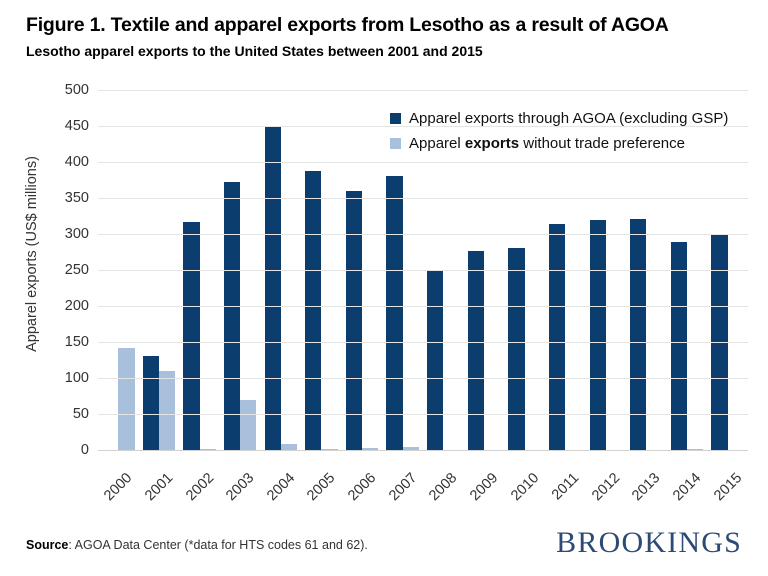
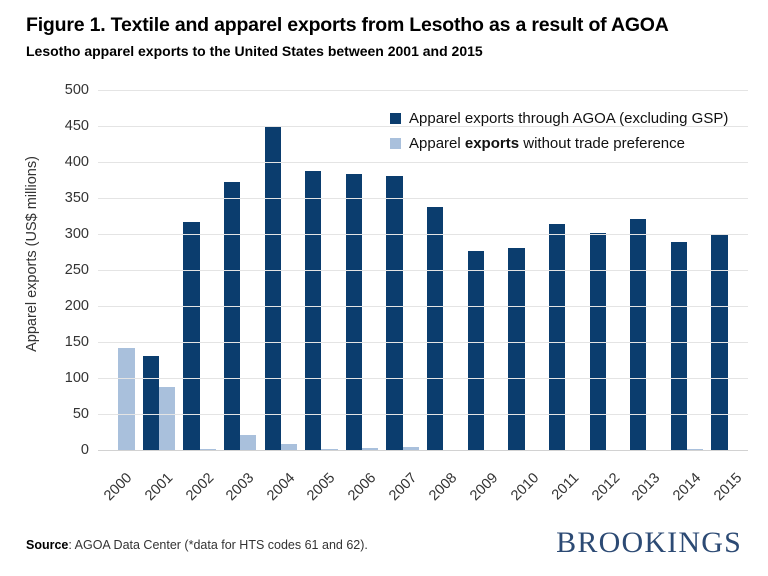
Apparel exports without trade preference/2001: 110 -> 90
Apparel exports without trade preference/2003: 70 -> 20
Apparel exports through AGOA (excluding GSP)/2006: 360 -> 380
Apparel exports through AGOA (excluding GSP)/2008: 250 -> 340
Apparel exports through AGOA (excluding GSP)/2012: 320 -> 300
